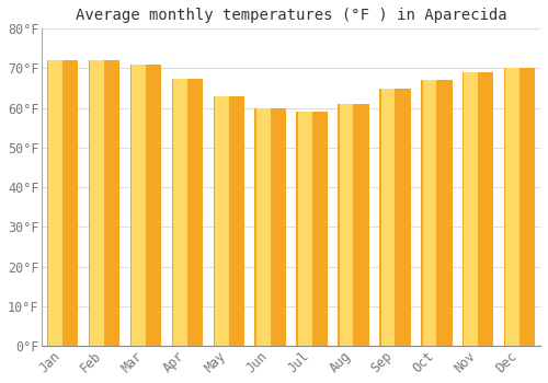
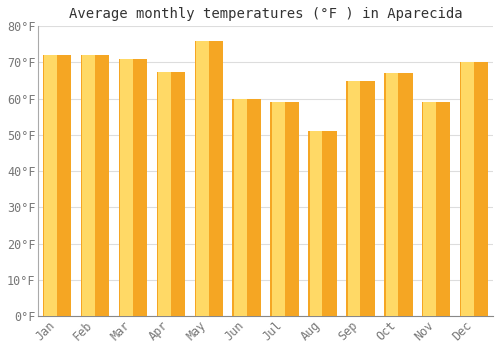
May: 63.0°F -> 76.0°F
Aug: 61.0°F -> 51.0°F
Nov: 69.0°F -> 59.0°F
